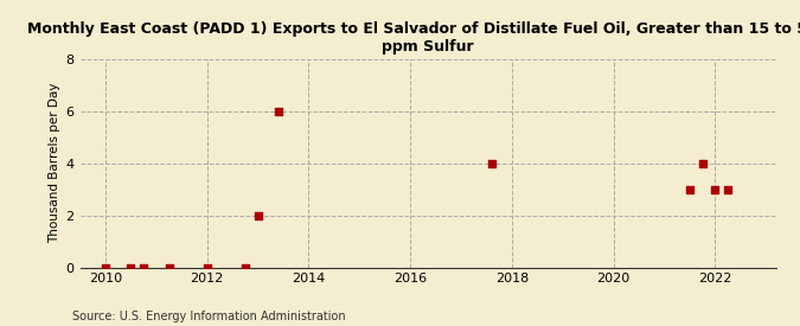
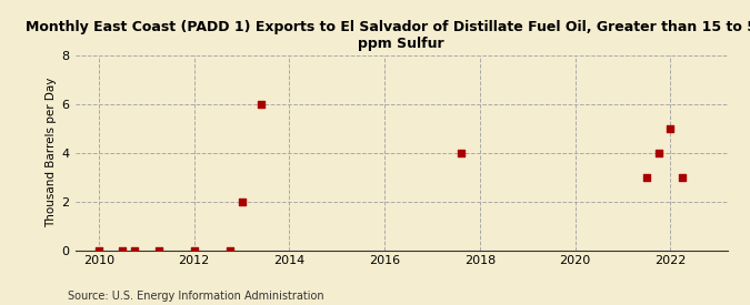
2022: 3 -> 5
